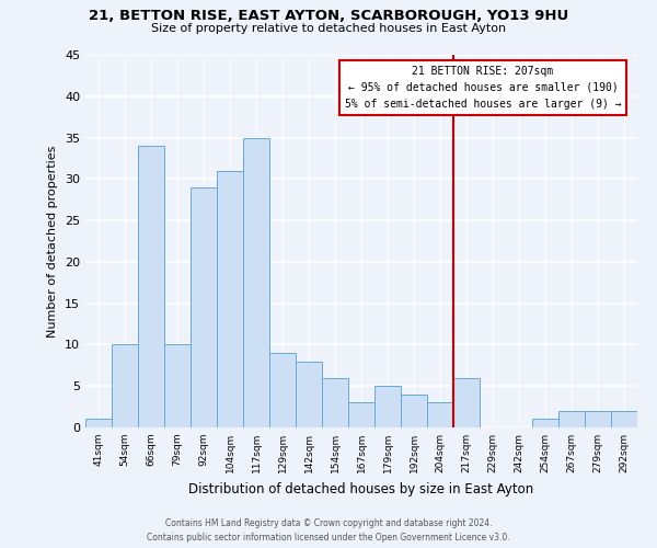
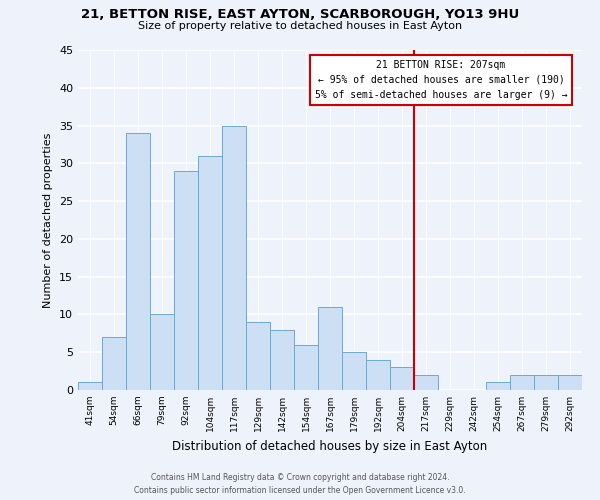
54sqm: 10 -> 7
167sqm: 3 -> 11
217sqm: 6 -> 2
